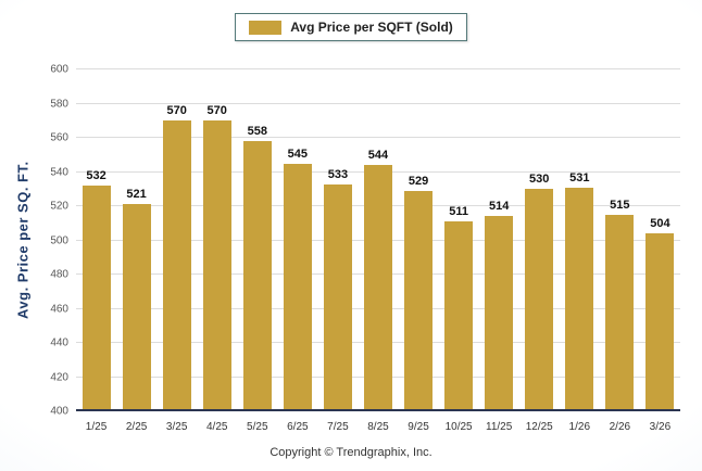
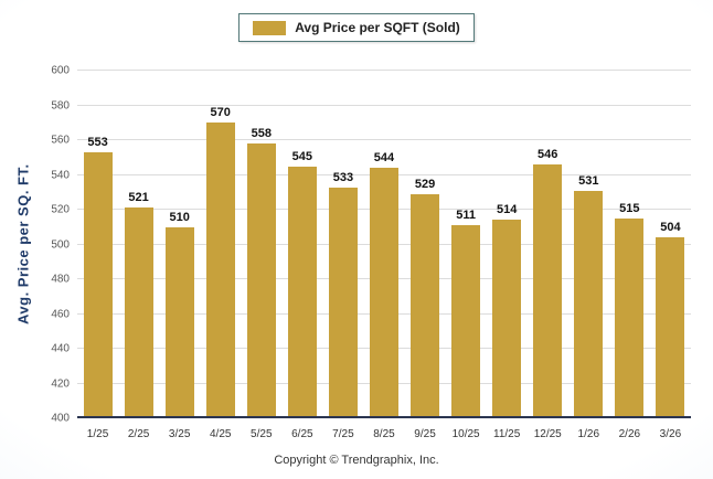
1/25: 532 -> 553
3/25: 570 -> 510
12/25: 530 -> 546
